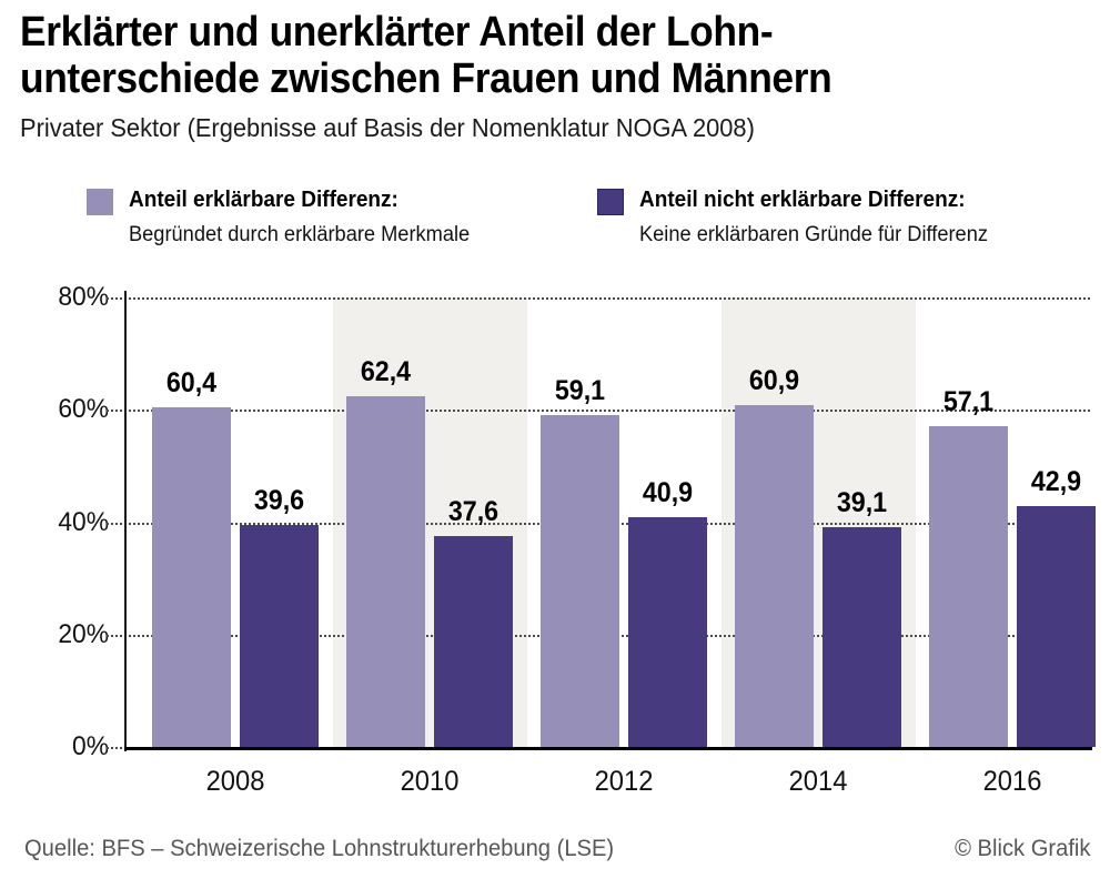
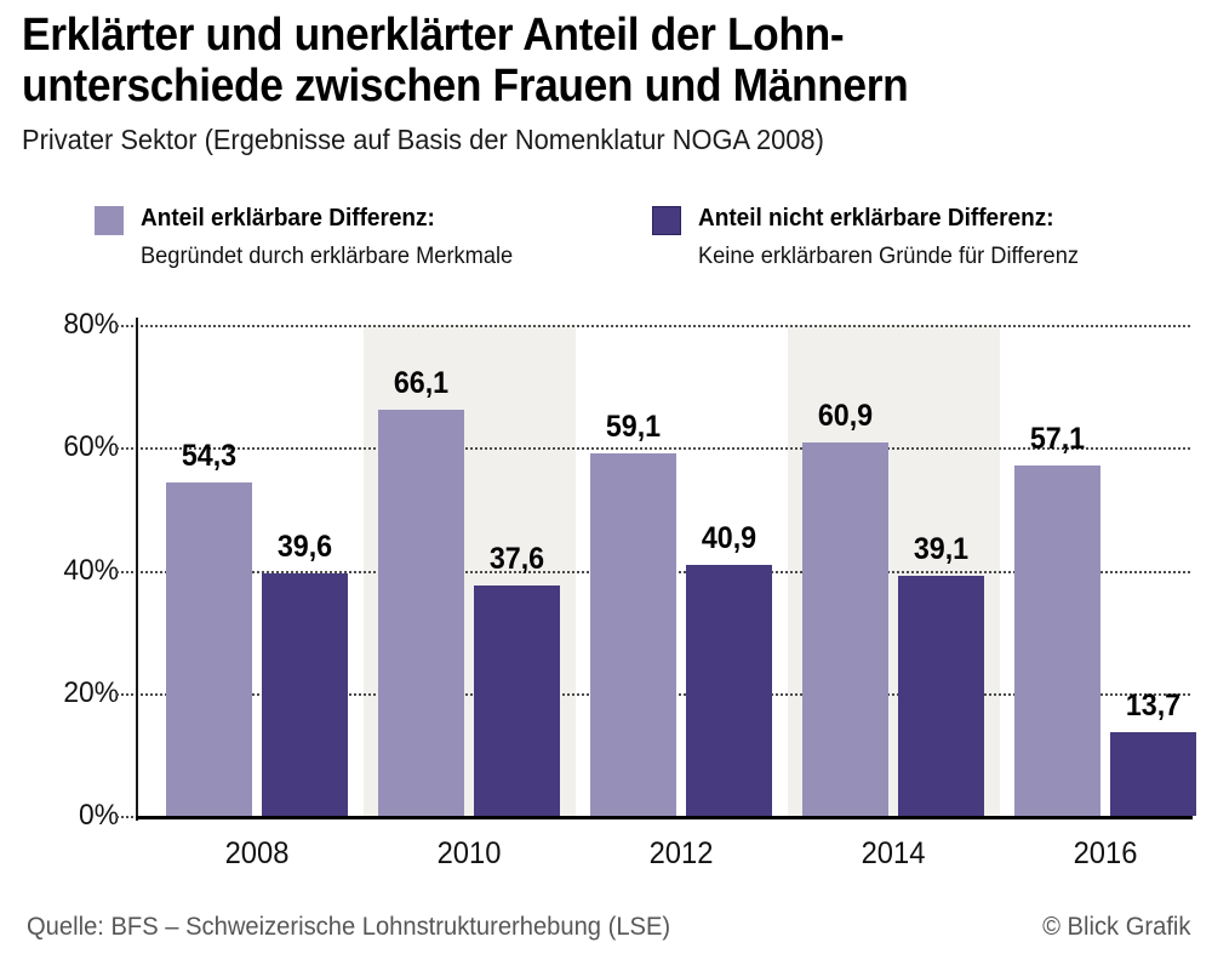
Anteil erklärbare Differenz:/2008: 60,4 -> 54,3
Anteil erklärbare Differenz:/2010: 62,4 -> 66,1
Anteil nicht erklärbare Differenz:/2016: 42,9 -> 13,7
